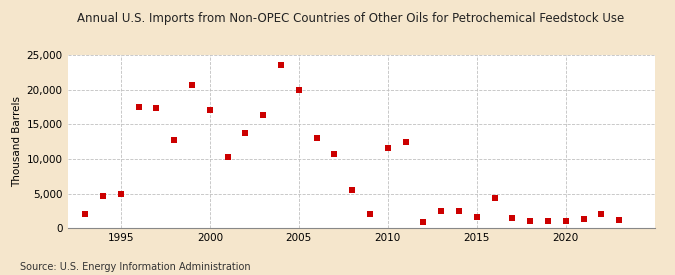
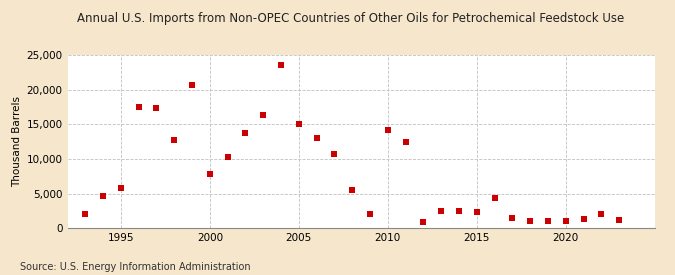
1995: 5,000 -> 5,800
2000: 17,100 -> 7,800
2005: 19,900 -> 15,000
2010: 11,600 -> 14,200
2015: 1,600 -> 2,400
